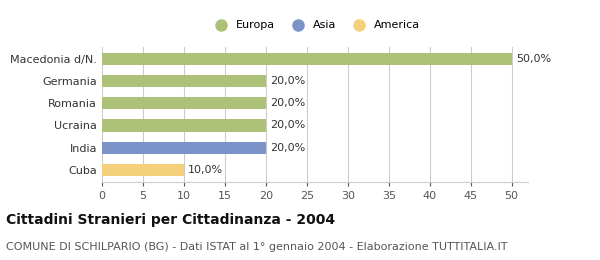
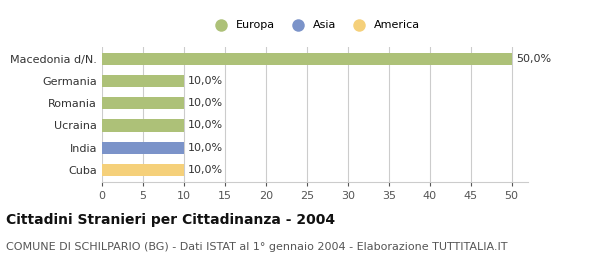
Germania: 20,0% -> 10,0%
Romania: 20,0% -> 10,0%
Ucraina: 20,0% -> 10,0%
India: 20,0% -> 10,0%
